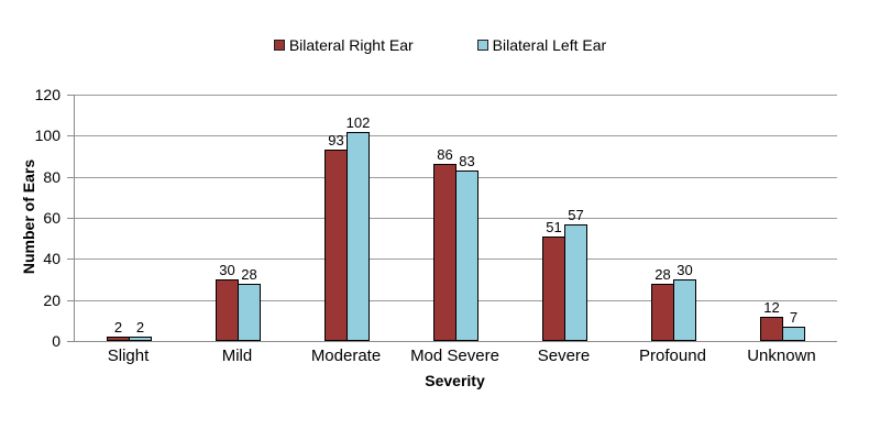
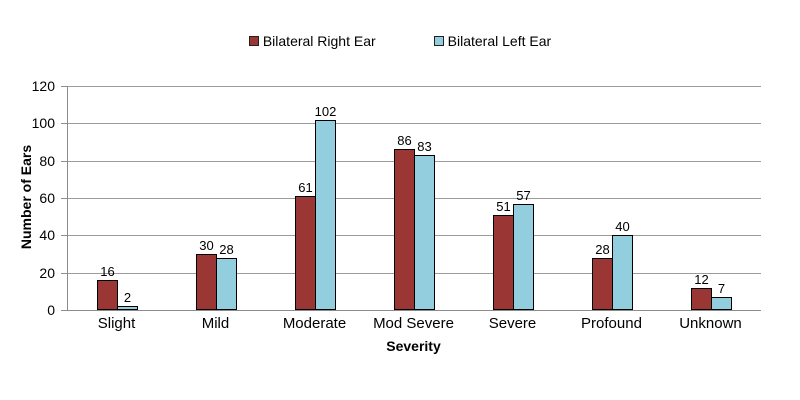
Bilateral Right Ear/Slight: 2 -> 16
Bilateral Right Ear/Moderate: 93 -> 61
Bilateral Left Ear/Profound: 30 -> 40
